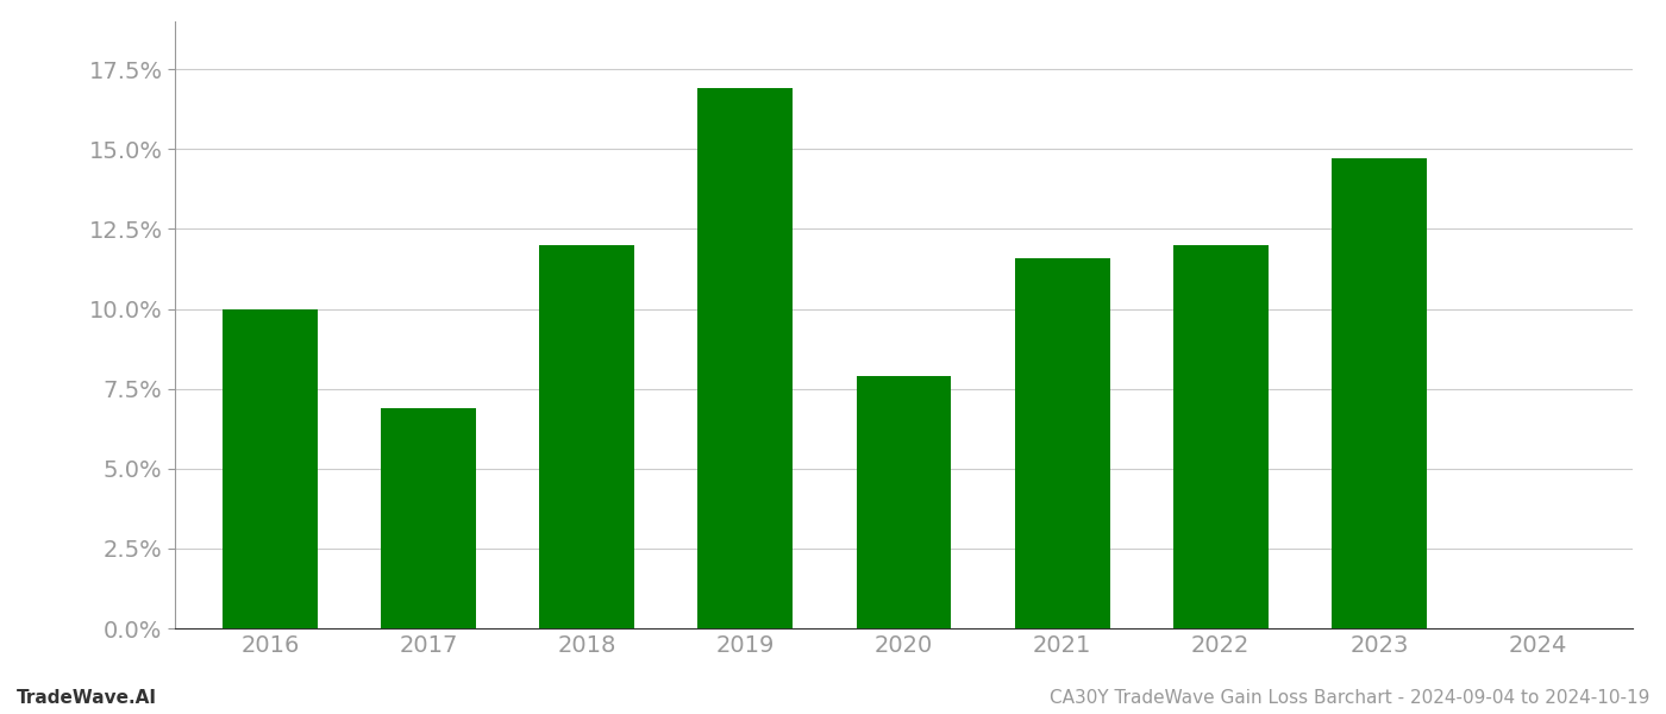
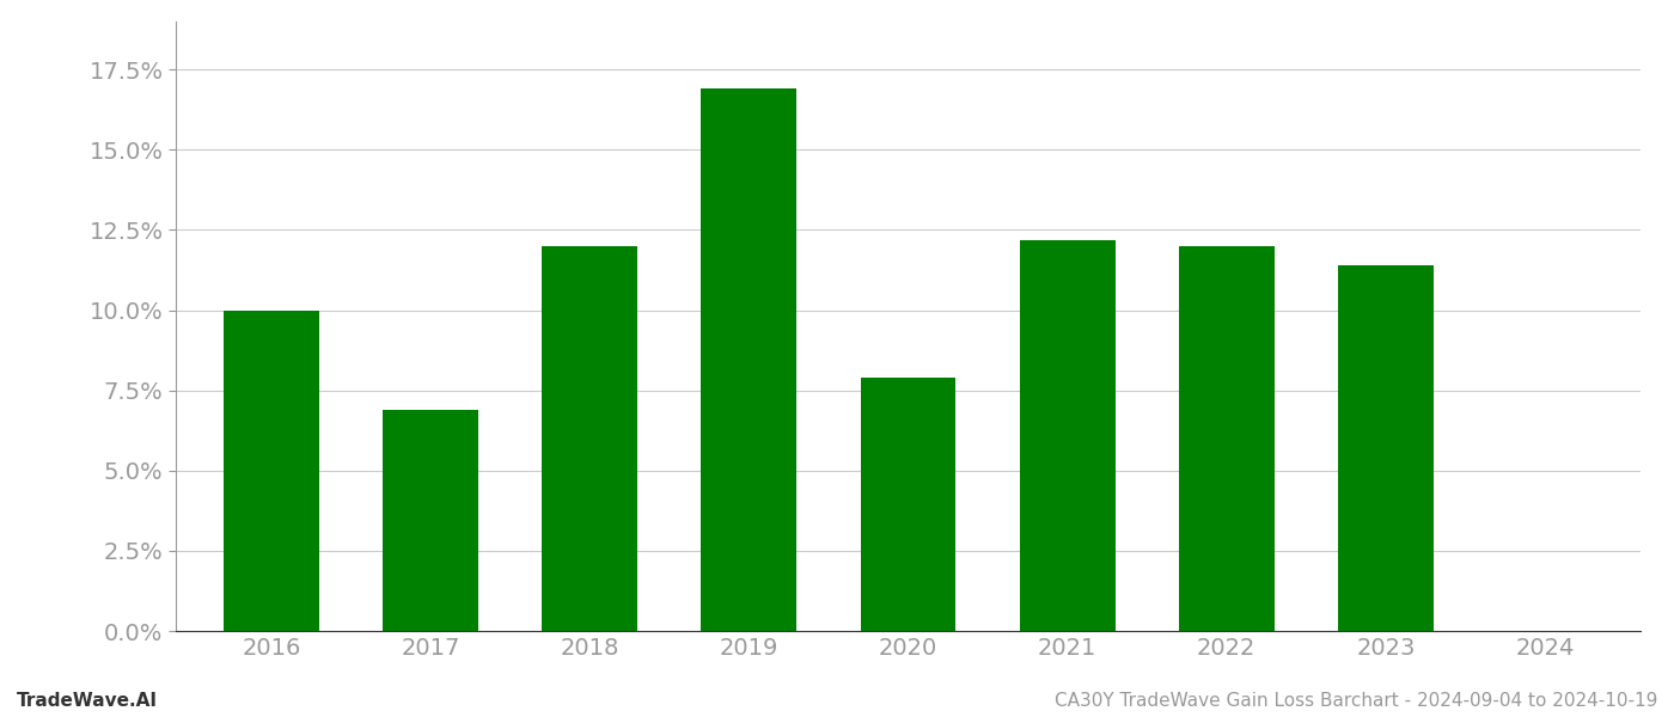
2021: 11.60% -> 12.20%
2023: 14.70% -> 11.40%
